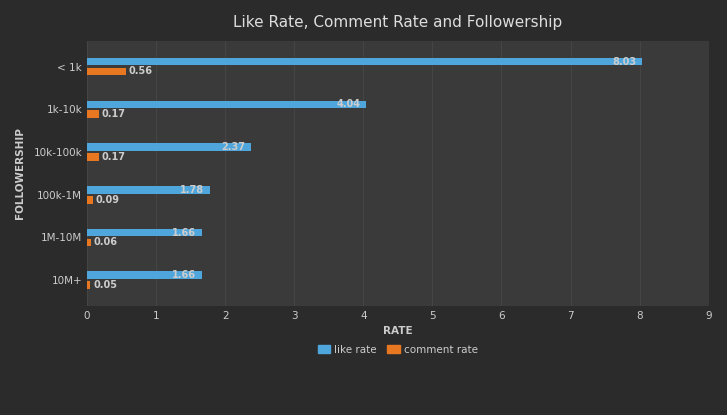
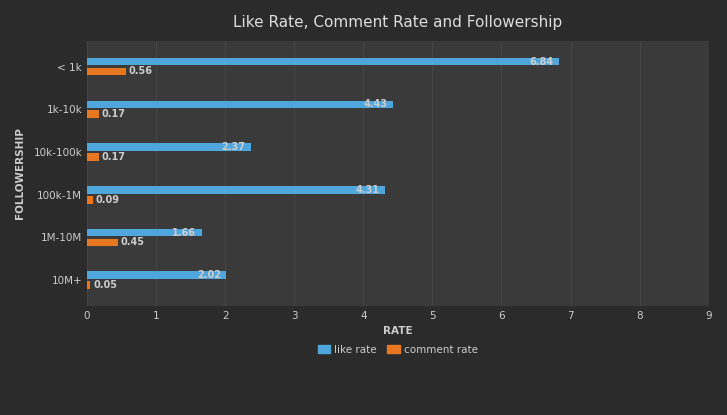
like rate/< 1k: 8.03 -> 6.84
like rate/1k-10k: 4.04 -> 4.43
like rate/100k-1M: 1.78 -> 4.31
comment rate/1M-10M: 0.06 -> 0.45
like rate/10M+: 1.66 -> 2.02
